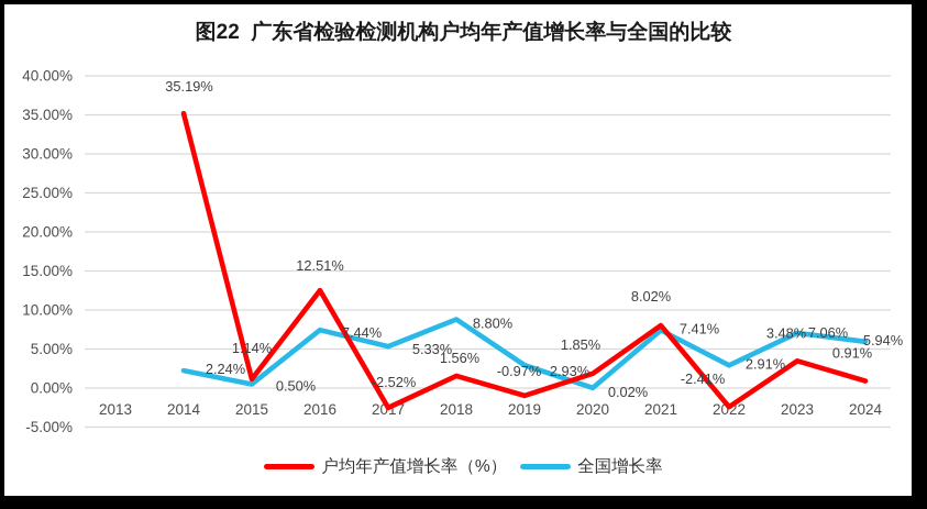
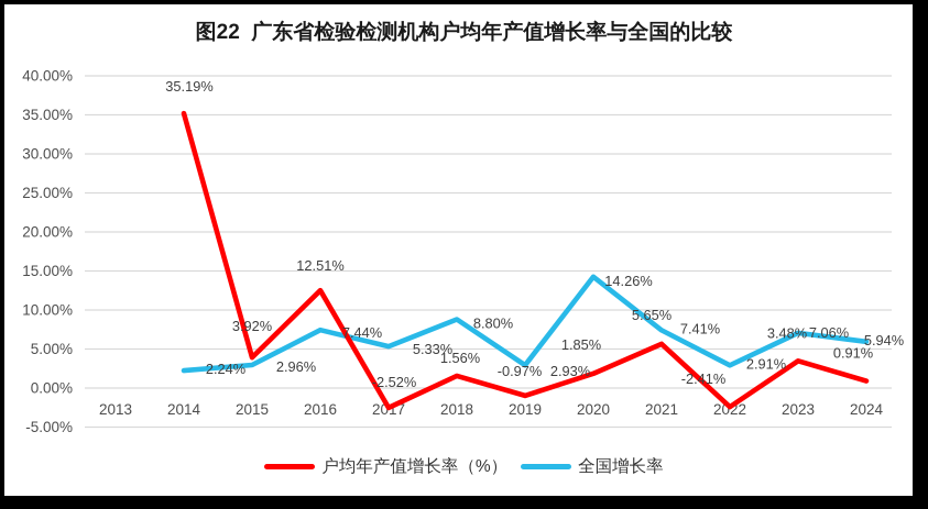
户均年产值增长率（%）/2015: 1.14% -> 3.92%
全国增长率/2015: 0.50% -> 2.96%
全国增长率/2020: 0.02% -> 14.26%
户均年产值增长率（%）/2021: 8.02% -> 5.65%
